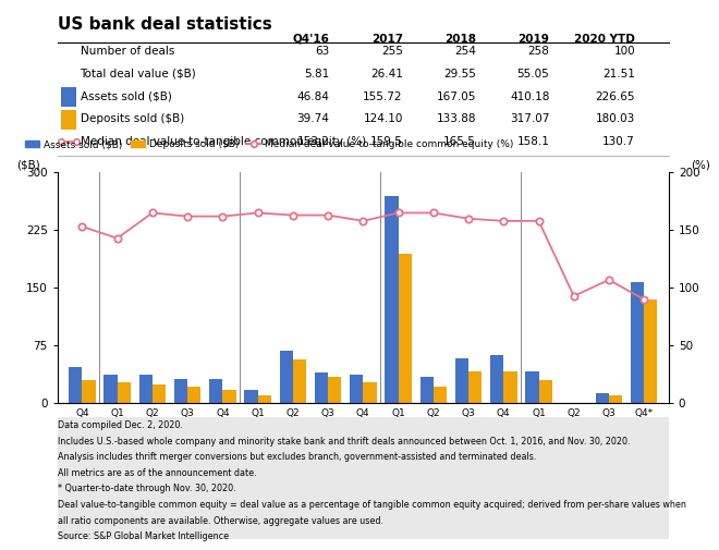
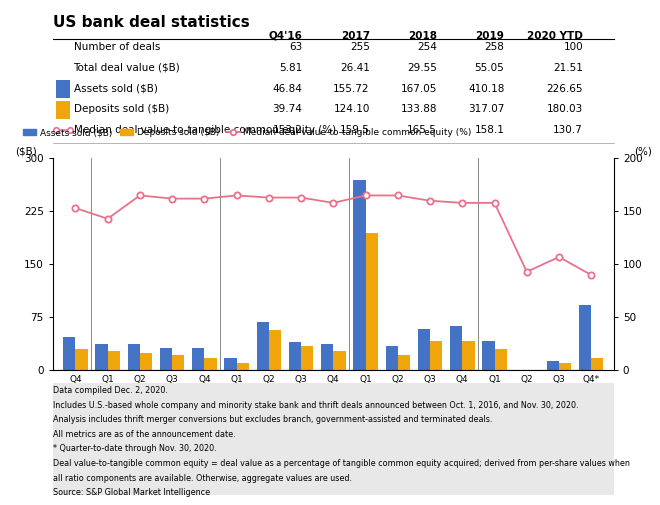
Assets sold ($B)/Q4*: 158 -> 92
Deposits sold ($B)/Q4*: 135 -> 18
